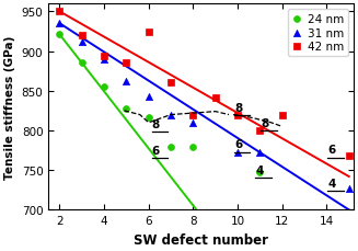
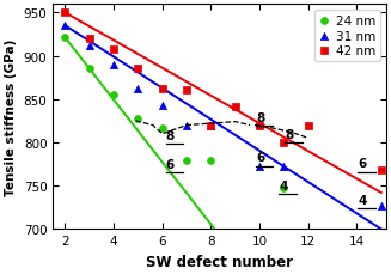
42 nm/4: 894 -> 908
42 nm/6: 924 -> 862
31 nm/8: 810 -> 820
